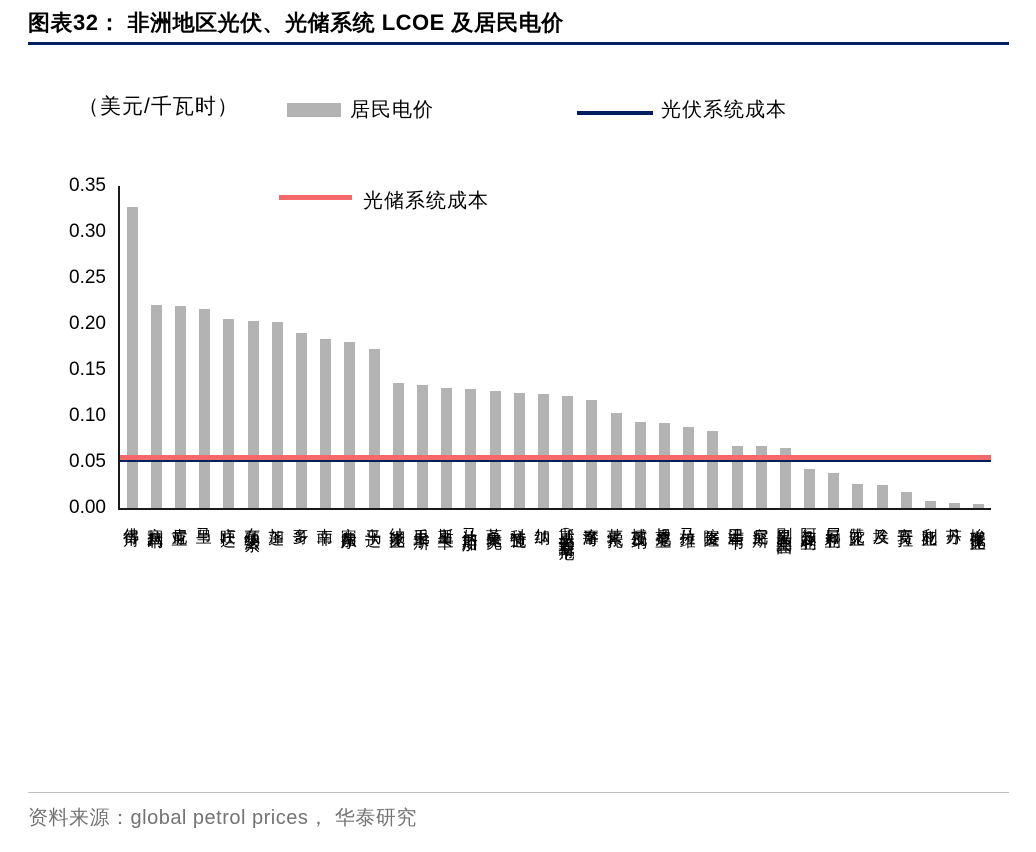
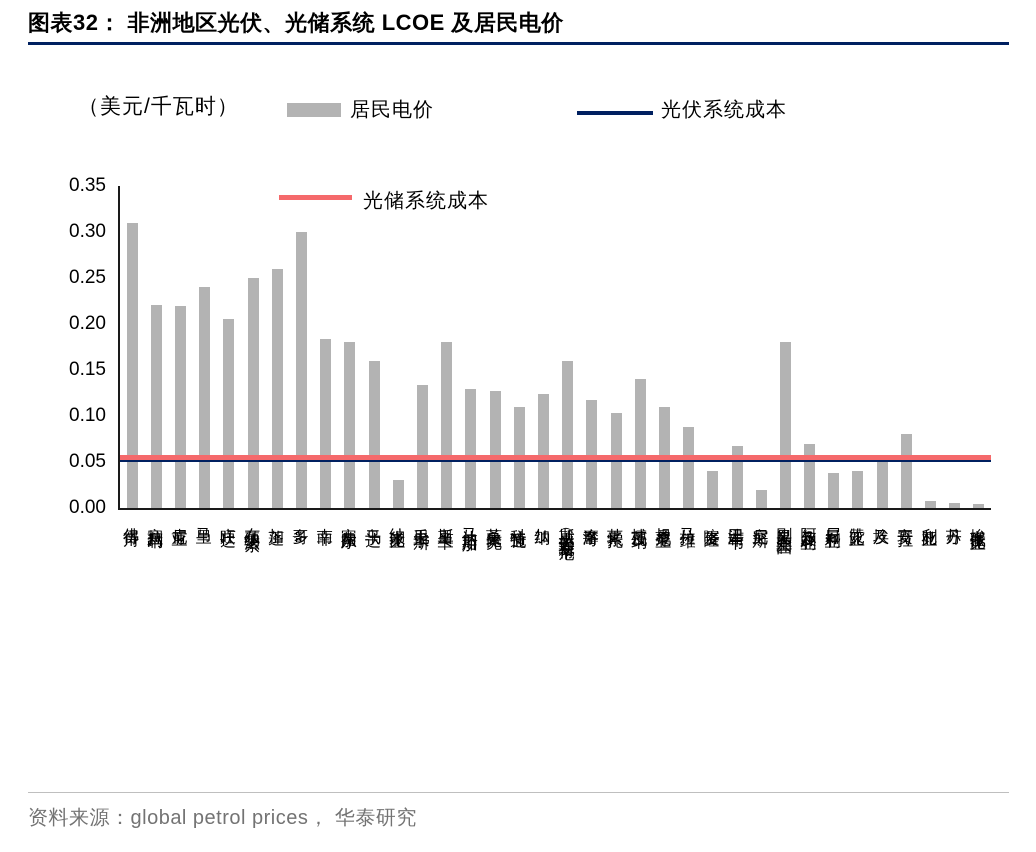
佛得角: 0.33 -> 0.31
马里: 0.22 -> 0.24
布基纳法索: 0.20 -> 0.25
加蓬: 0.20 -> 0.26
多哥: 0.19 -> 0.30
乌干达: 0.17 -> 0.16
纳米比亚: 0.14 -> 0.03
斯里兰卡: 0.13 -> 0.18
科特迪瓦: 0.12 -> 0.11
斯威士兰（埃斯瓦蒂尼）: 0.12 -> 0.16
博茨瓦纳: 0.09 -> 0.14
坦桑尼亚: 0.09 -> 0.11
喀麦隆: 0.08 -> 0.04
突尼斯: 0.07 -> 0.02
刚果民主共和国: 0.07 -> 0.18
阿尔及利亚: 0.04 -> 0.07
赞比亚: 0.03 -> 0.04
埃及: 0.03 -> 0.05
安哥拉: 0.02 -> 0.08
